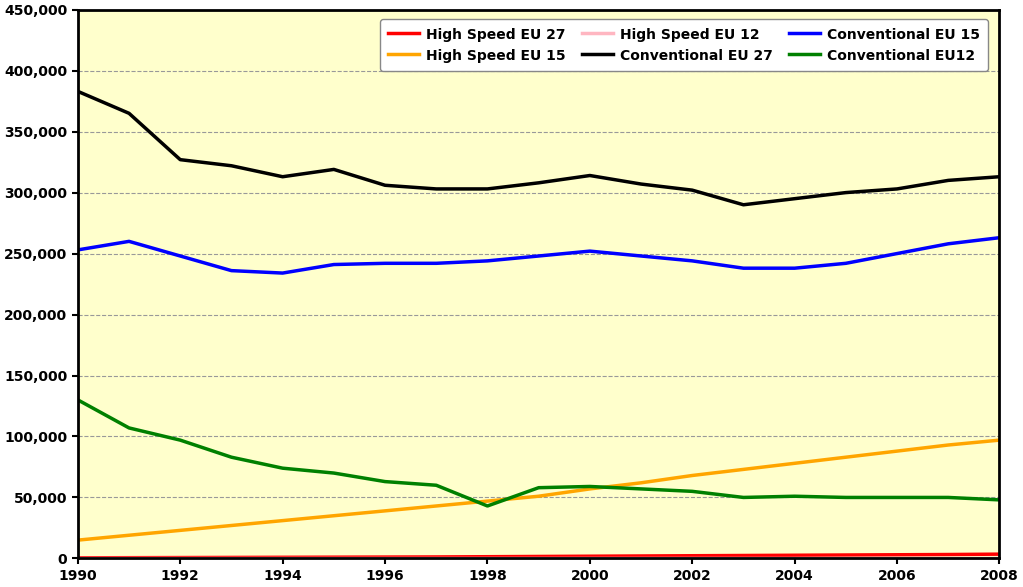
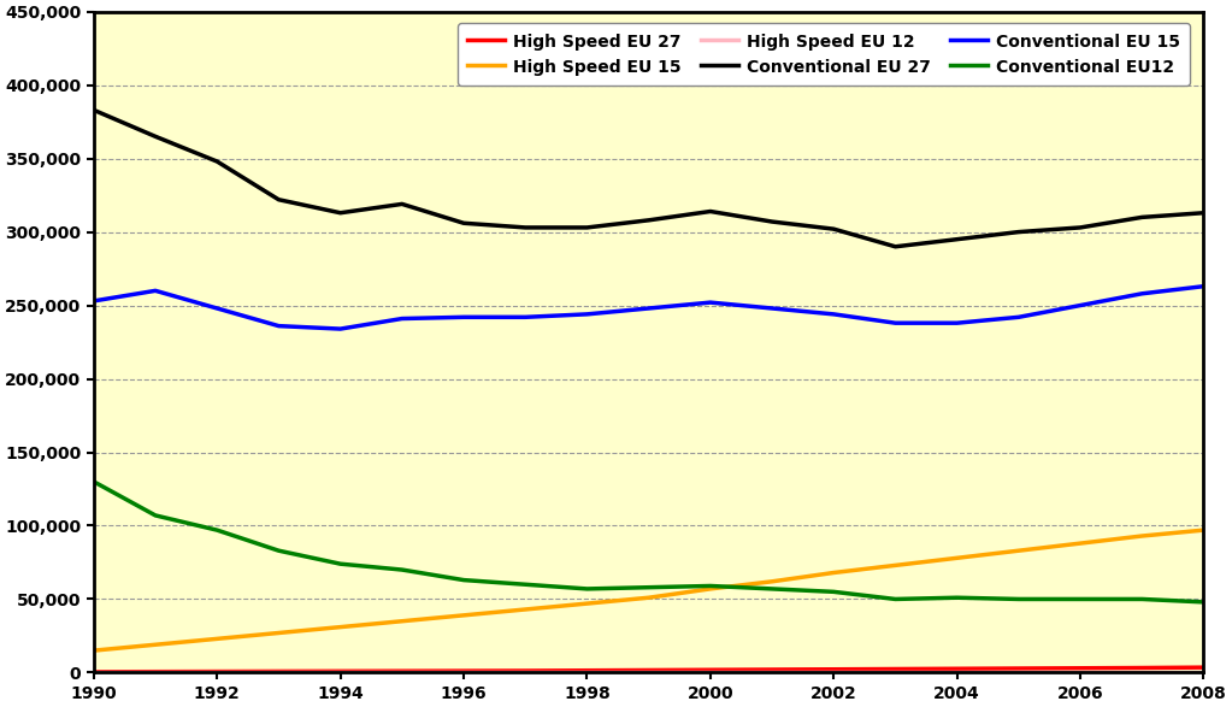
Conventional EU 27/1992: 327,000 -> 348,000
Conventional EU12/1998: 43,000 -> 57,000
